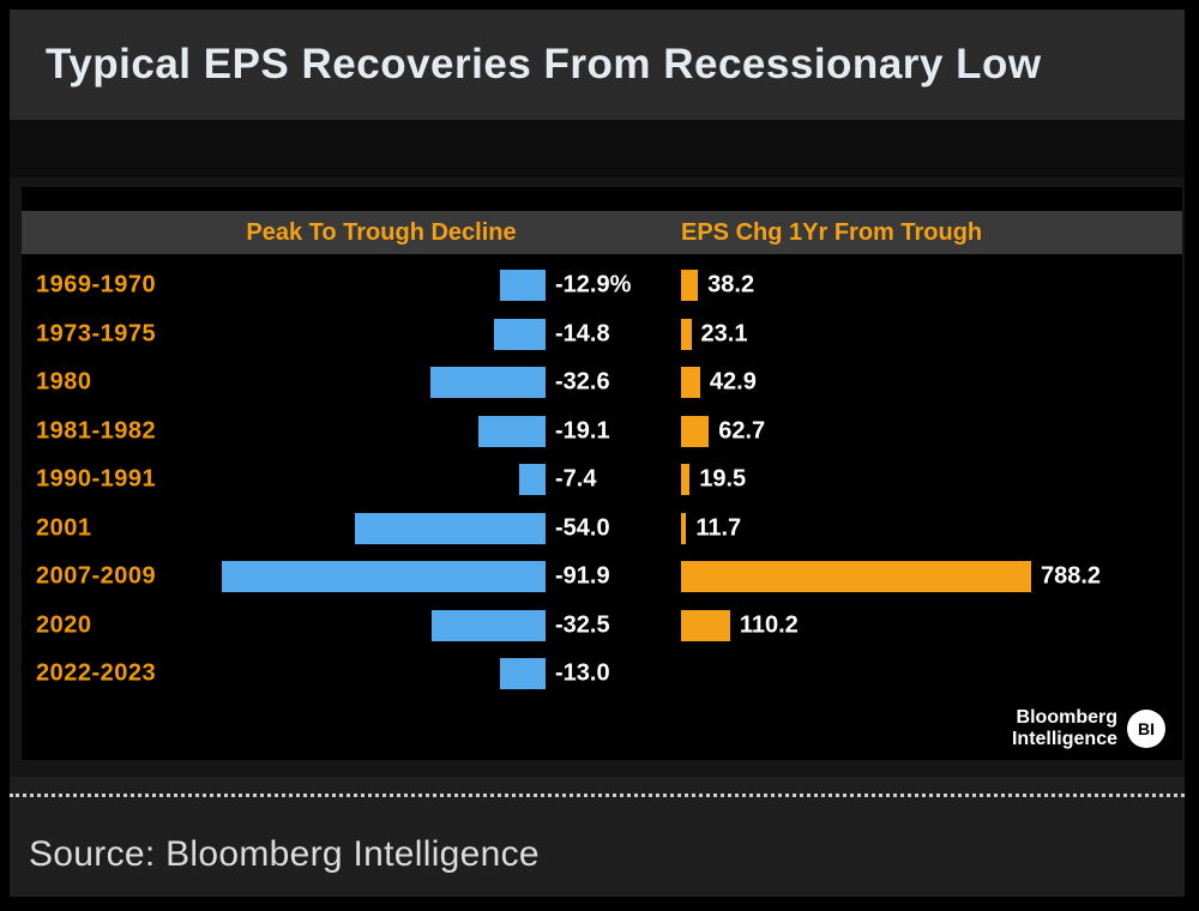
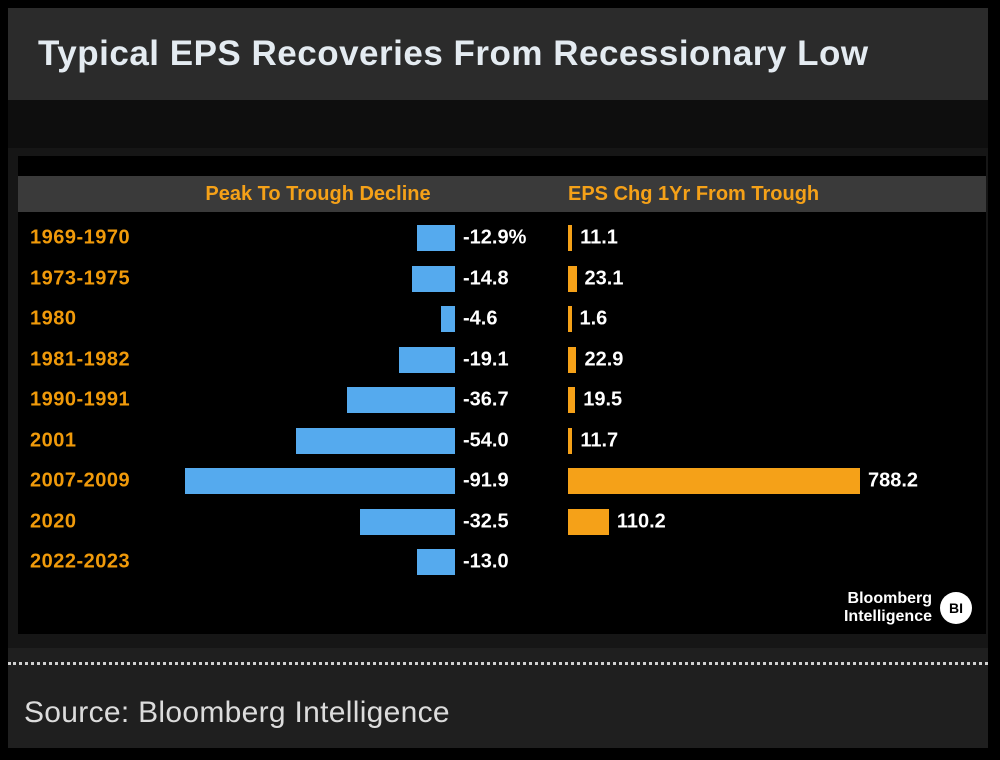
EPS Chg 1Yr From Trough/1969-1970: 38.2 -> 11.1
Peak To Trough Decline/1980: -32.6 -> -4.6
EPS Chg 1Yr From Trough/1980: 42.9 -> 1.6
EPS Chg 1Yr From Trough/1981-1982: 62.7 -> 22.9
Peak To Trough Decline/1990-1991: -7.4 -> -36.7
